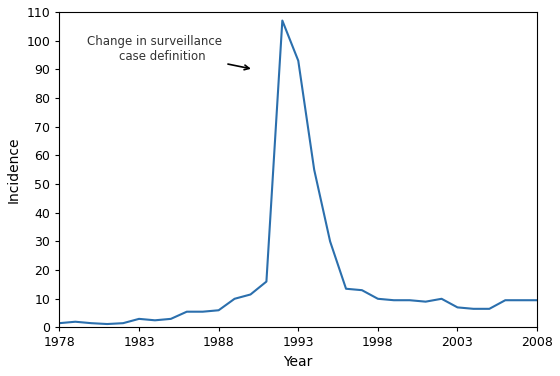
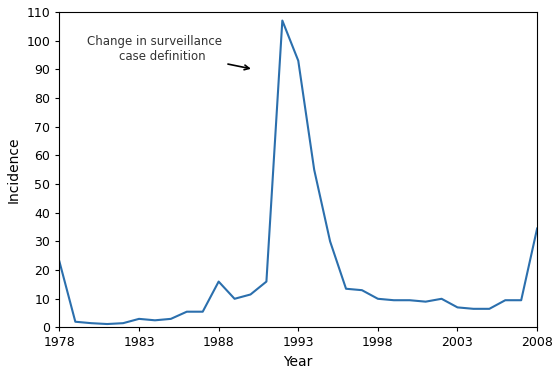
1978: 1.5 -> 23.0
1988: 6.0 -> 16.0
2008: 9.5 -> 34.5
